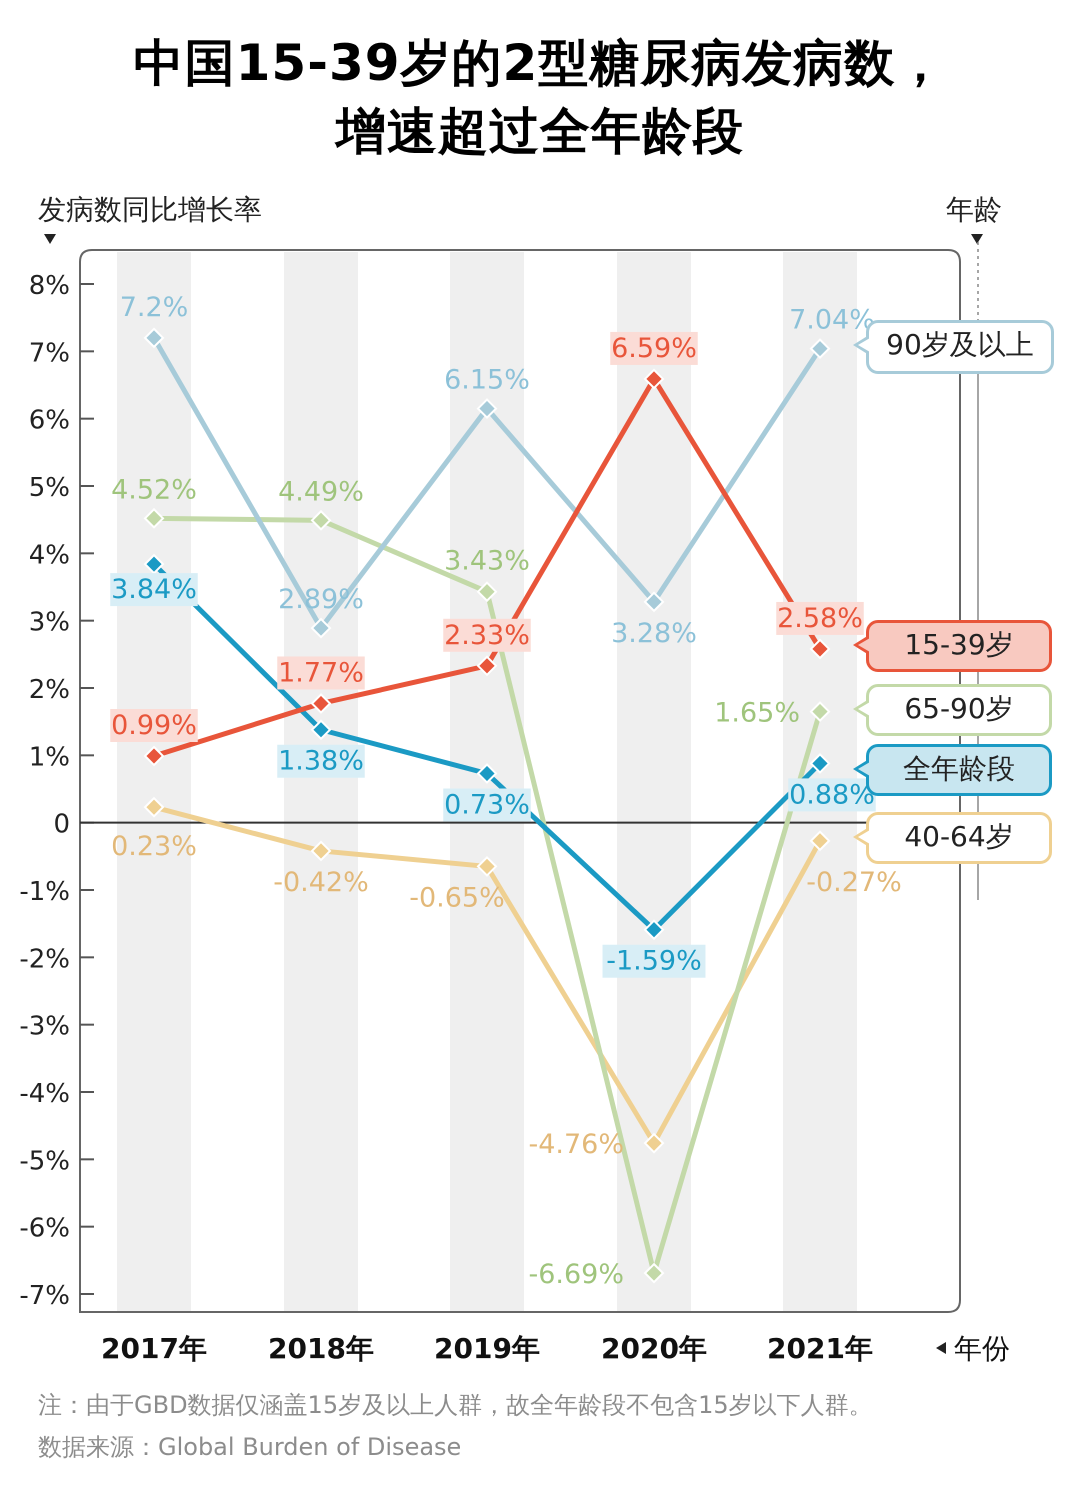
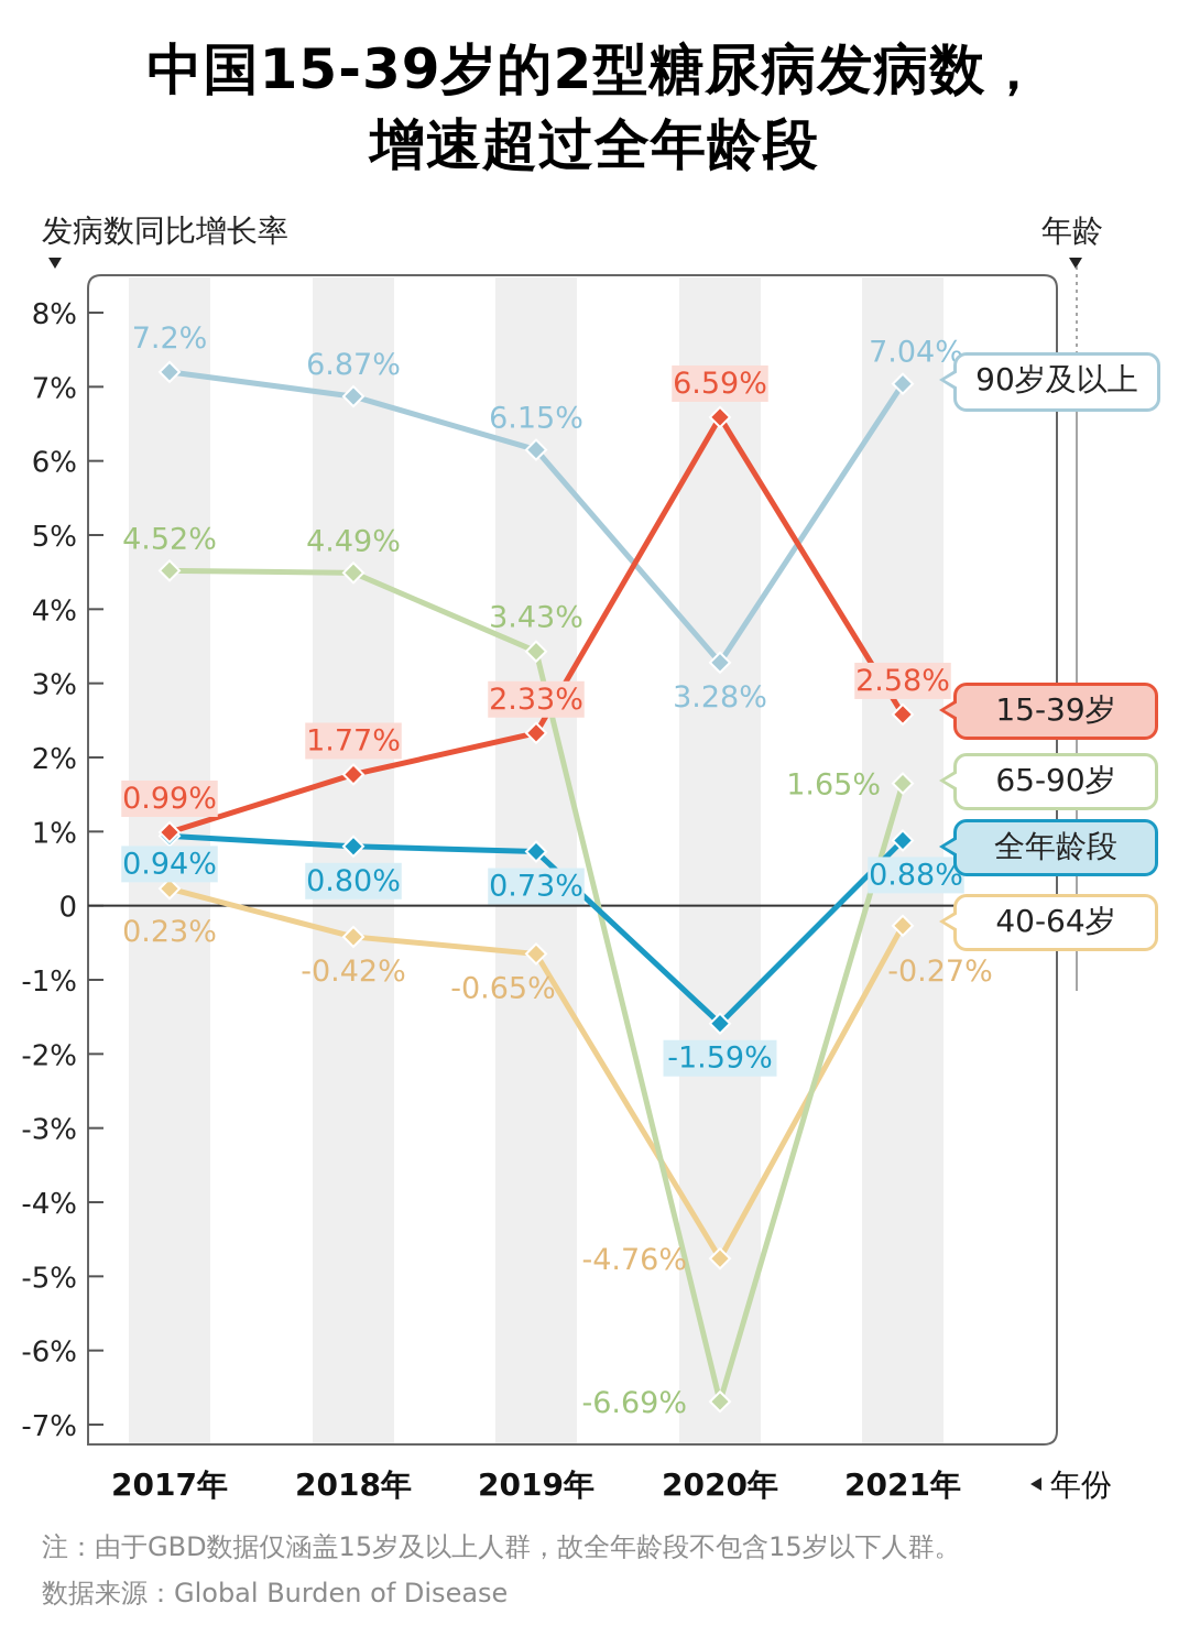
全年龄段/2017年: 3.84% -> 0.94%
90岁及以上/2018年: 2.89% -> 6.87%
全年龄段/2018年: 1.38% -> 0.80%
